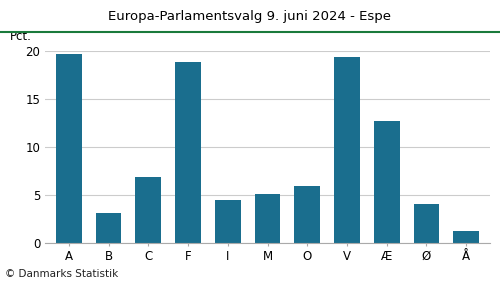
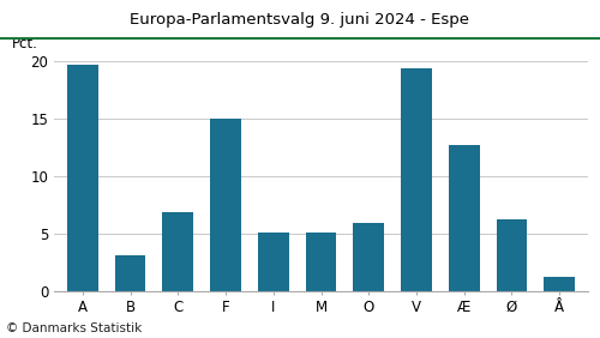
F: 18.8 -> 15.0
I: 4.4 -> 5.1
Ø: 4.0 -> 6.2
